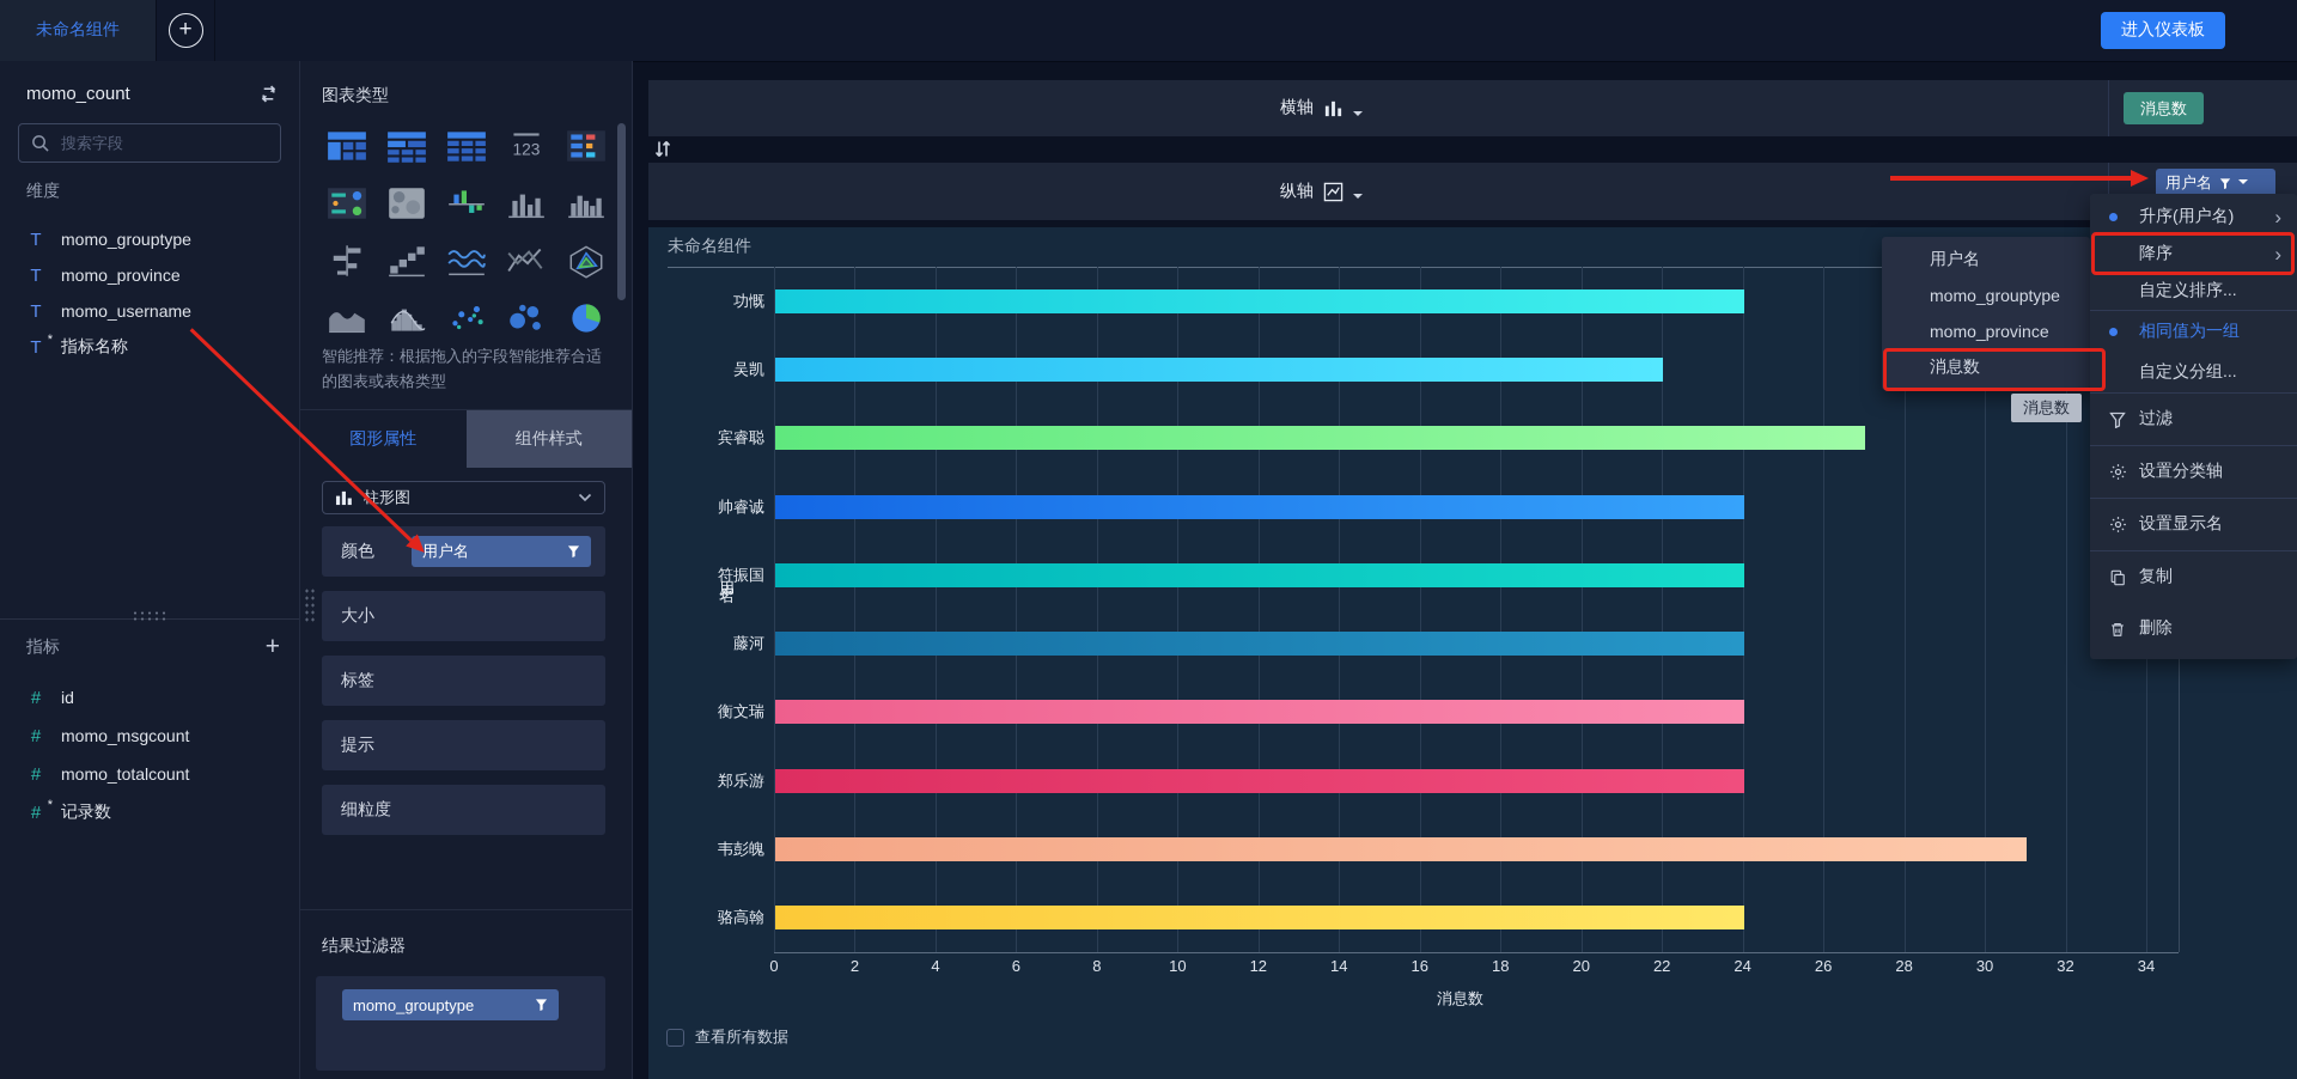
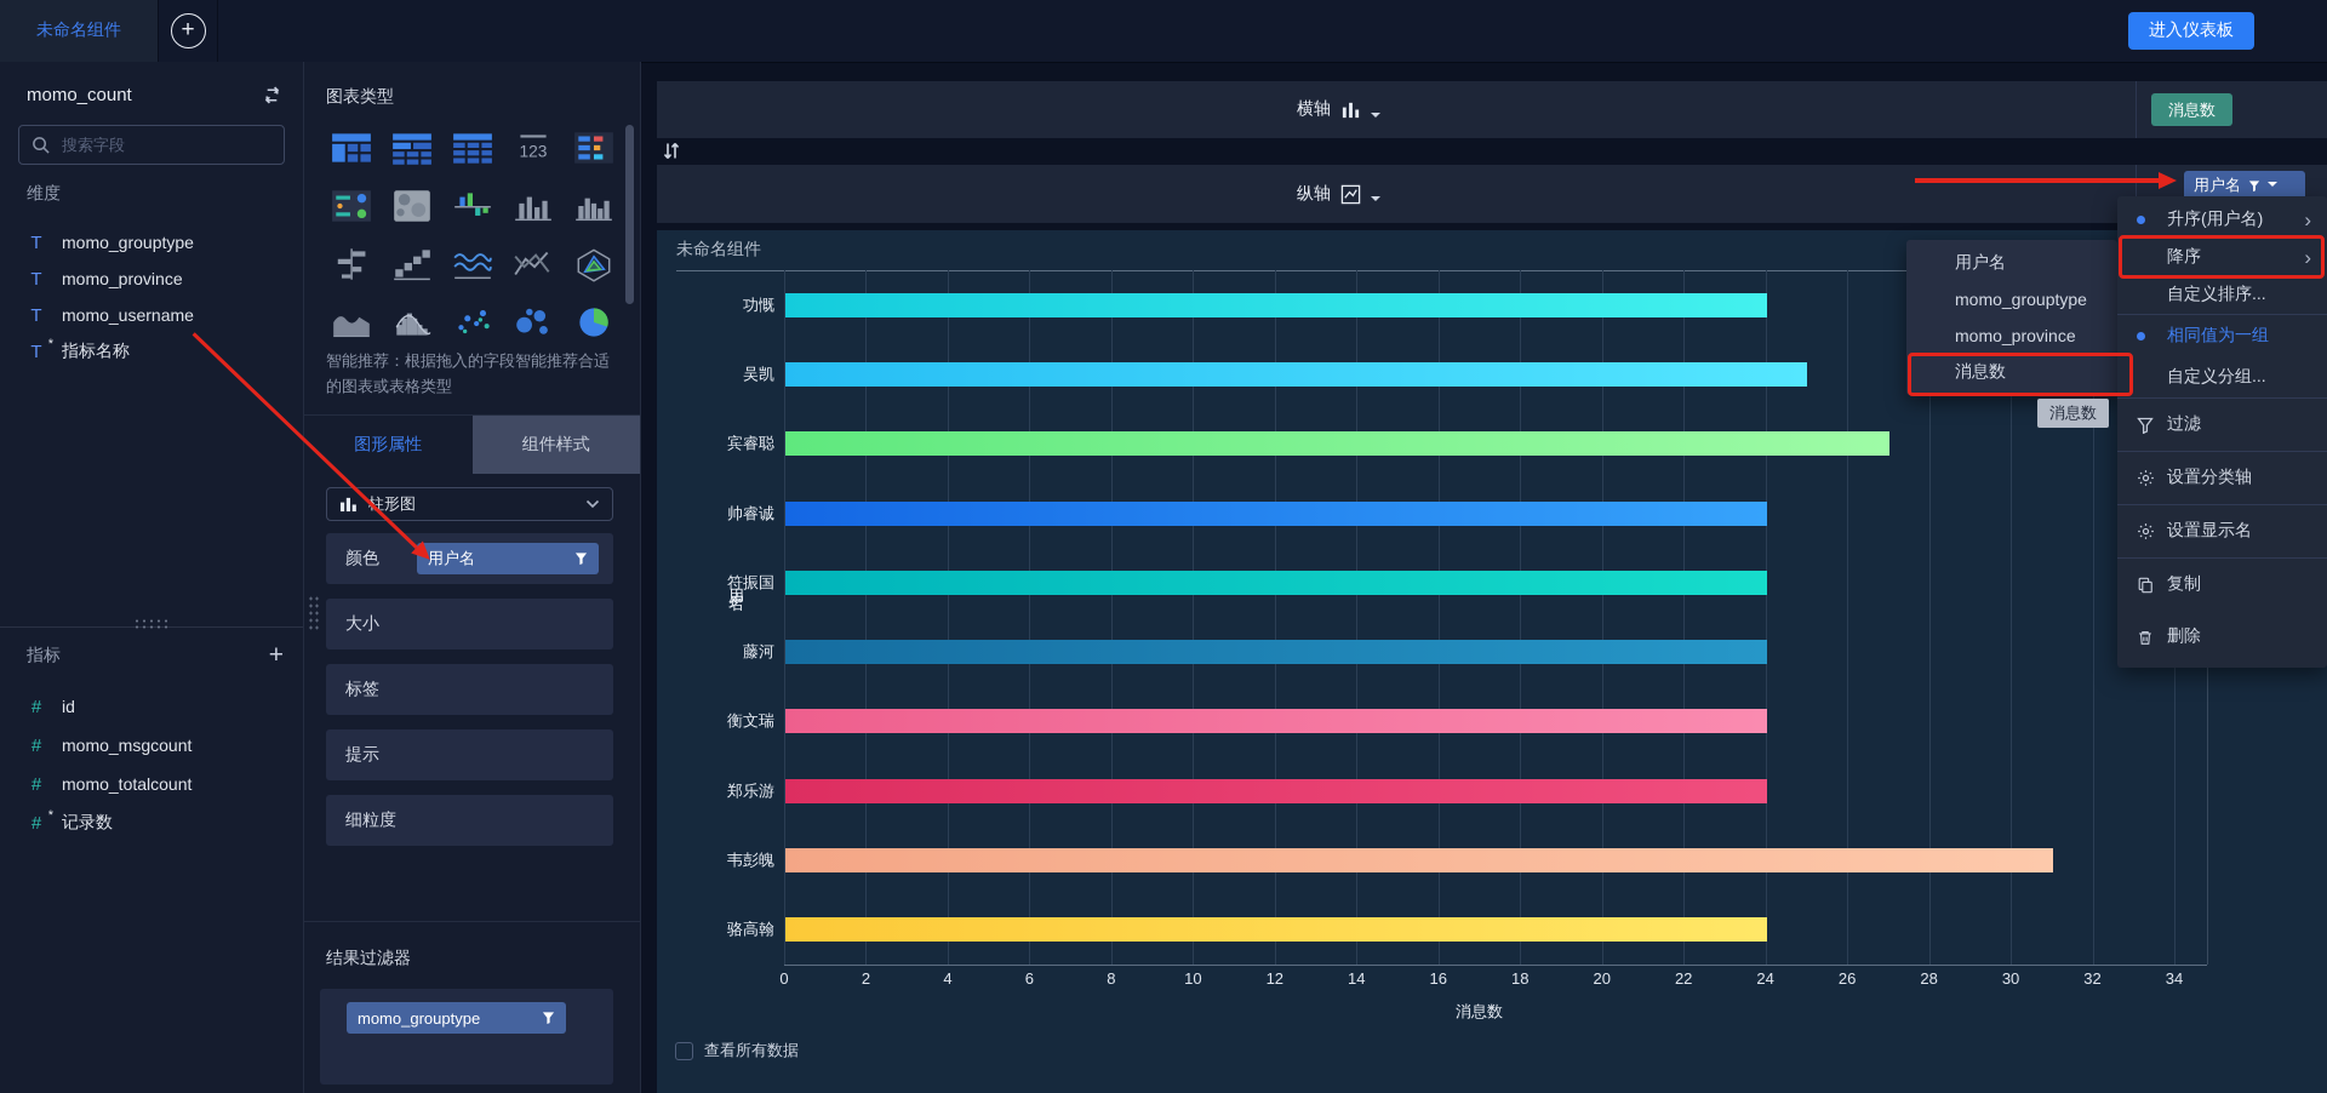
吴凯: 22 -> 25
